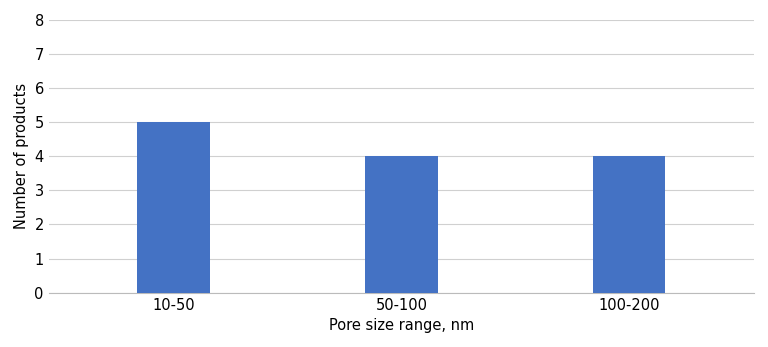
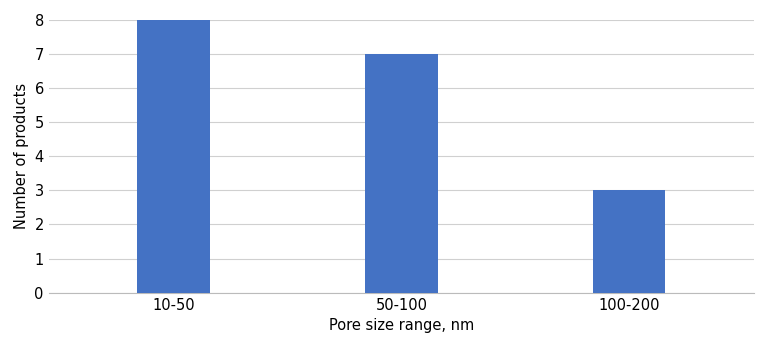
10-50: 5 -> 8
50-100: 4 -> 7
100-200: 4 -> 3
